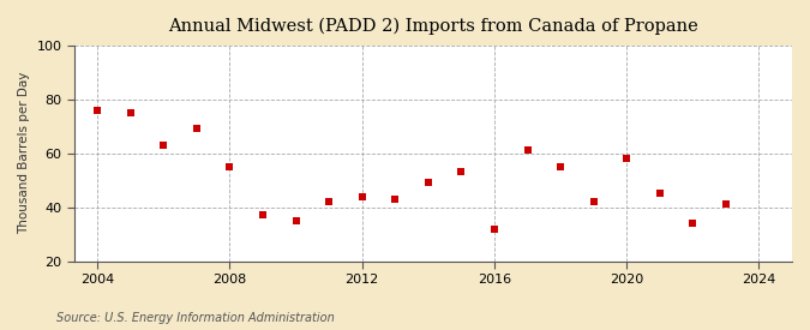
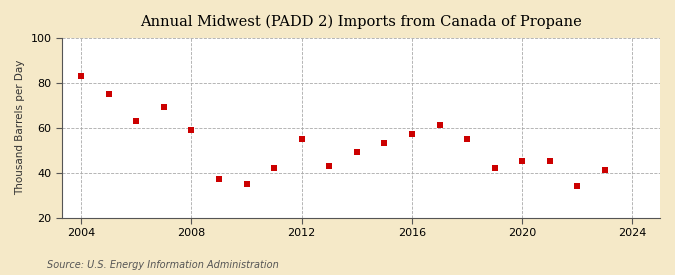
2004: 76 -> 83
2008: 55 -> 59
2012: 44 -> 55
2016: 32 -> 57
2020: 58 -> 45
